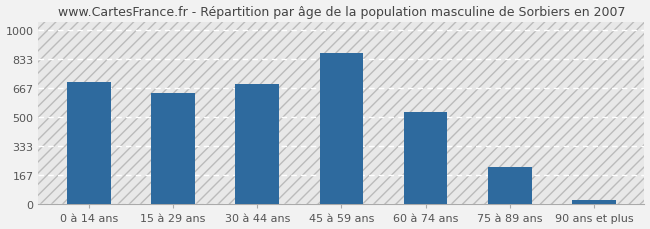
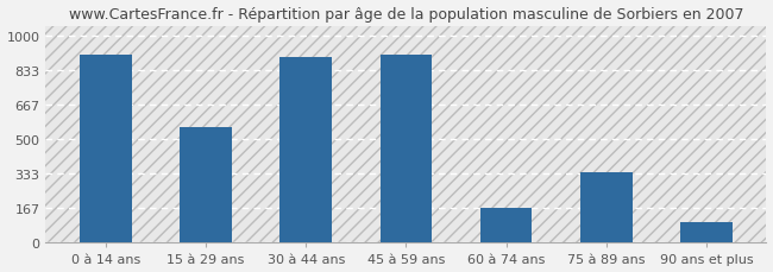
0 à 14 ans: 700 -> 910
15 à 29 ans: 640 -> 560
30 à 44 ans: 690 -> 900
45 à 59 ans: 870 -> 910
60 à 74 ans: 530 -> 170
75 à 89 ans: 220 -> 340
90 ans et plus: 20 -> 100
